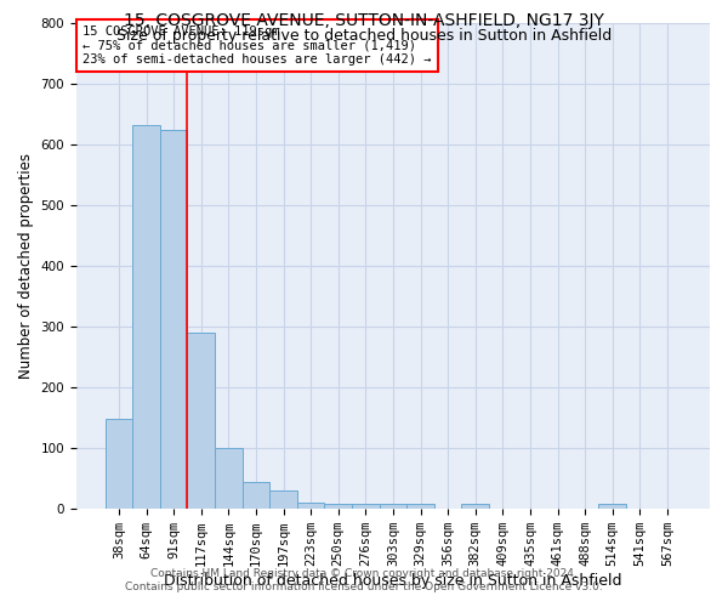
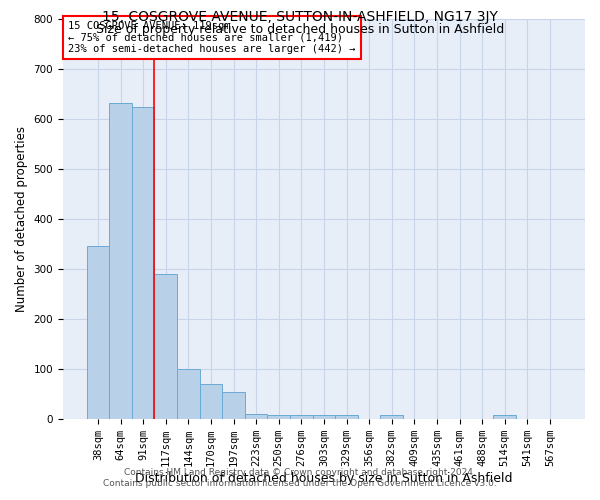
38sqm: 148 -> 346
170sqm: 44 -> 70
197sqm: 30 -> 54
